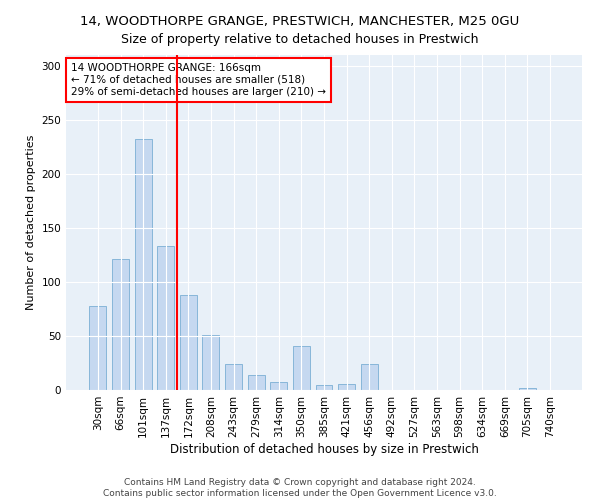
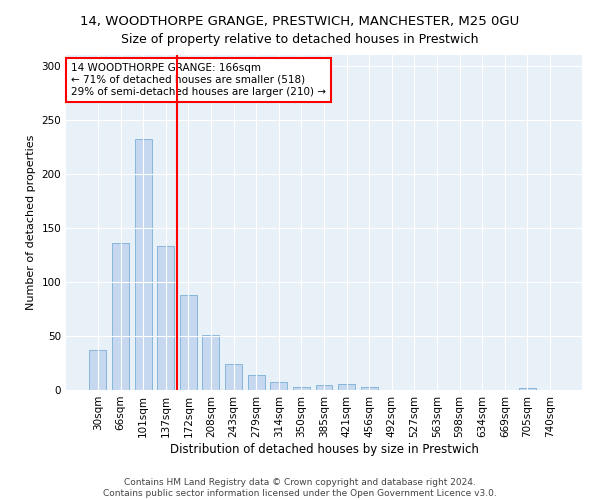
30sqm: 78 -> 37
66sqm: 121 -> 136
350sqm: 41 -> 3
456sqm: 24 -> 3
